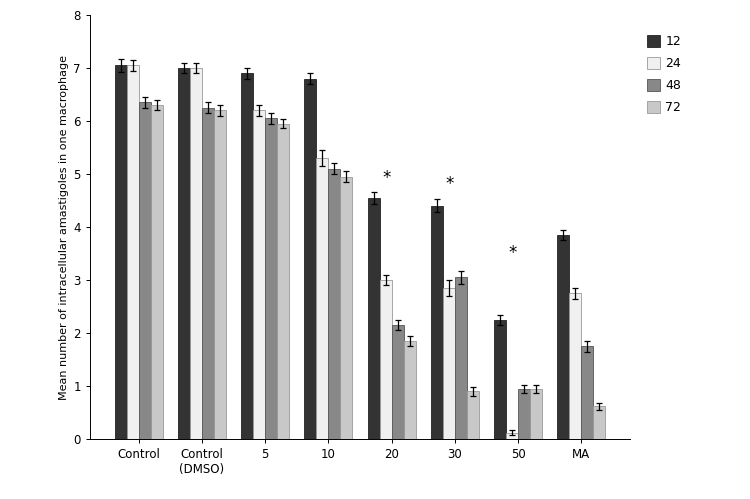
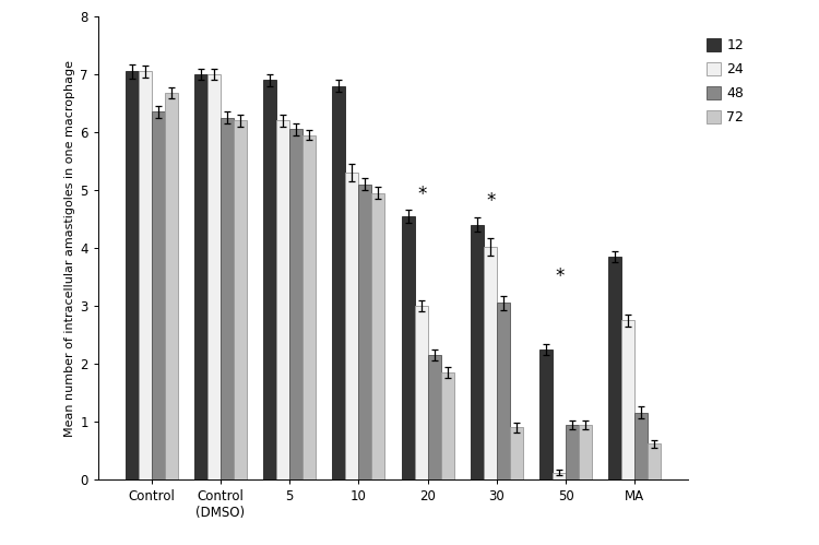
72/Control: 6.30 -> 6.68
24/30: 2.85 -> 4.02
48/MA: 1.75 -> 1.16
